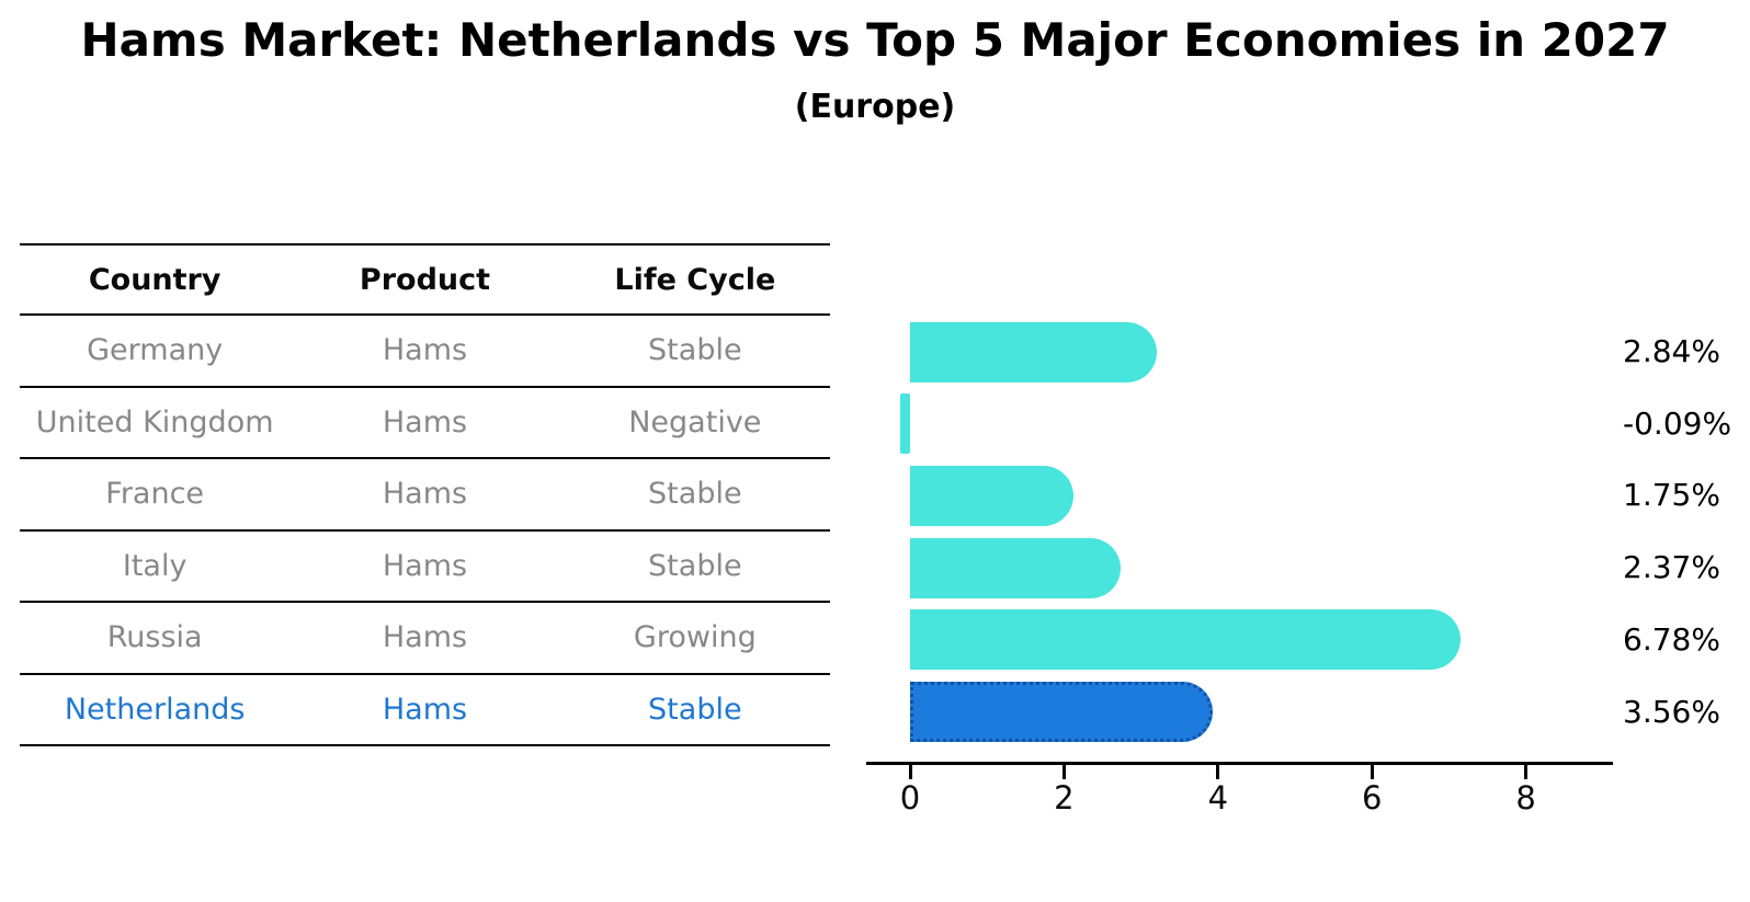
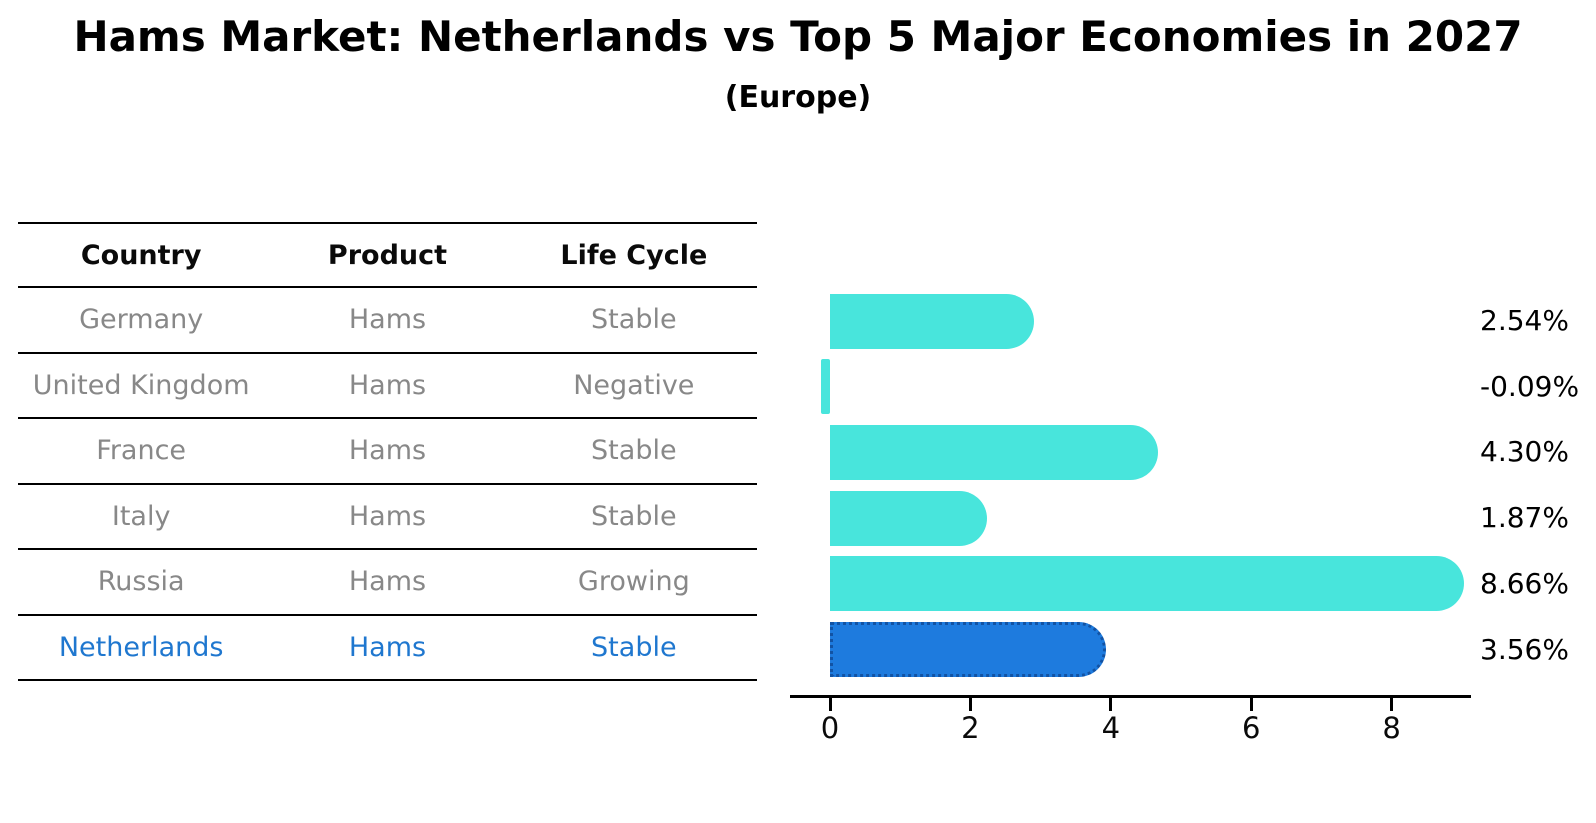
Germany: 2.84% -> 2.54%
France: 1.75% -> 4.30%
Italy: 2.37% -> 1.87%
Russia: 6.78% -> 8.66%
